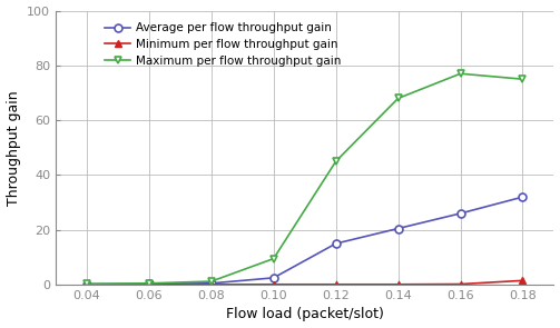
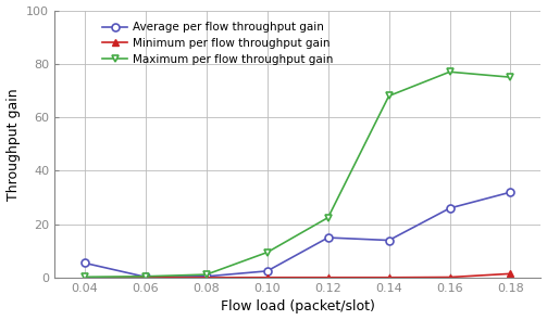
Average per flow throughput gain/0.04: 0.2 -> 5.5
Maximum per flow throughput gain/0.12: 45.0 -> 22.5
Average per flow throughput gain/0.14: 20.5 -> 14.0
